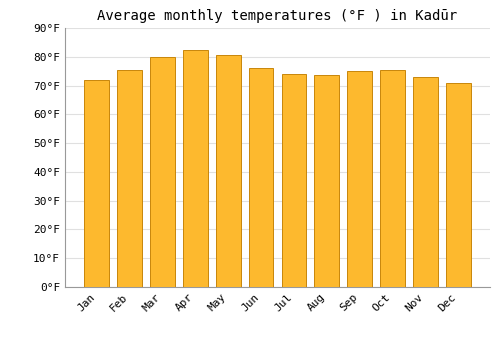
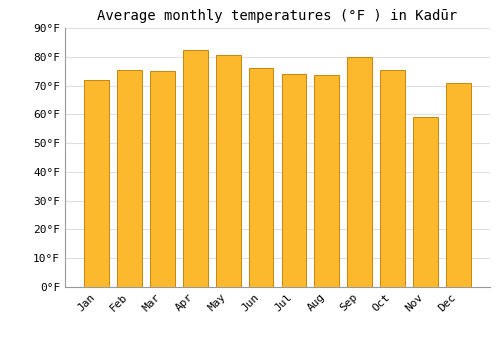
Mar: 80.0°F -> 75.0°F
Sep: 75.0°F -> 80.0°F
Nov: 73.0°F -> 59.0°F
